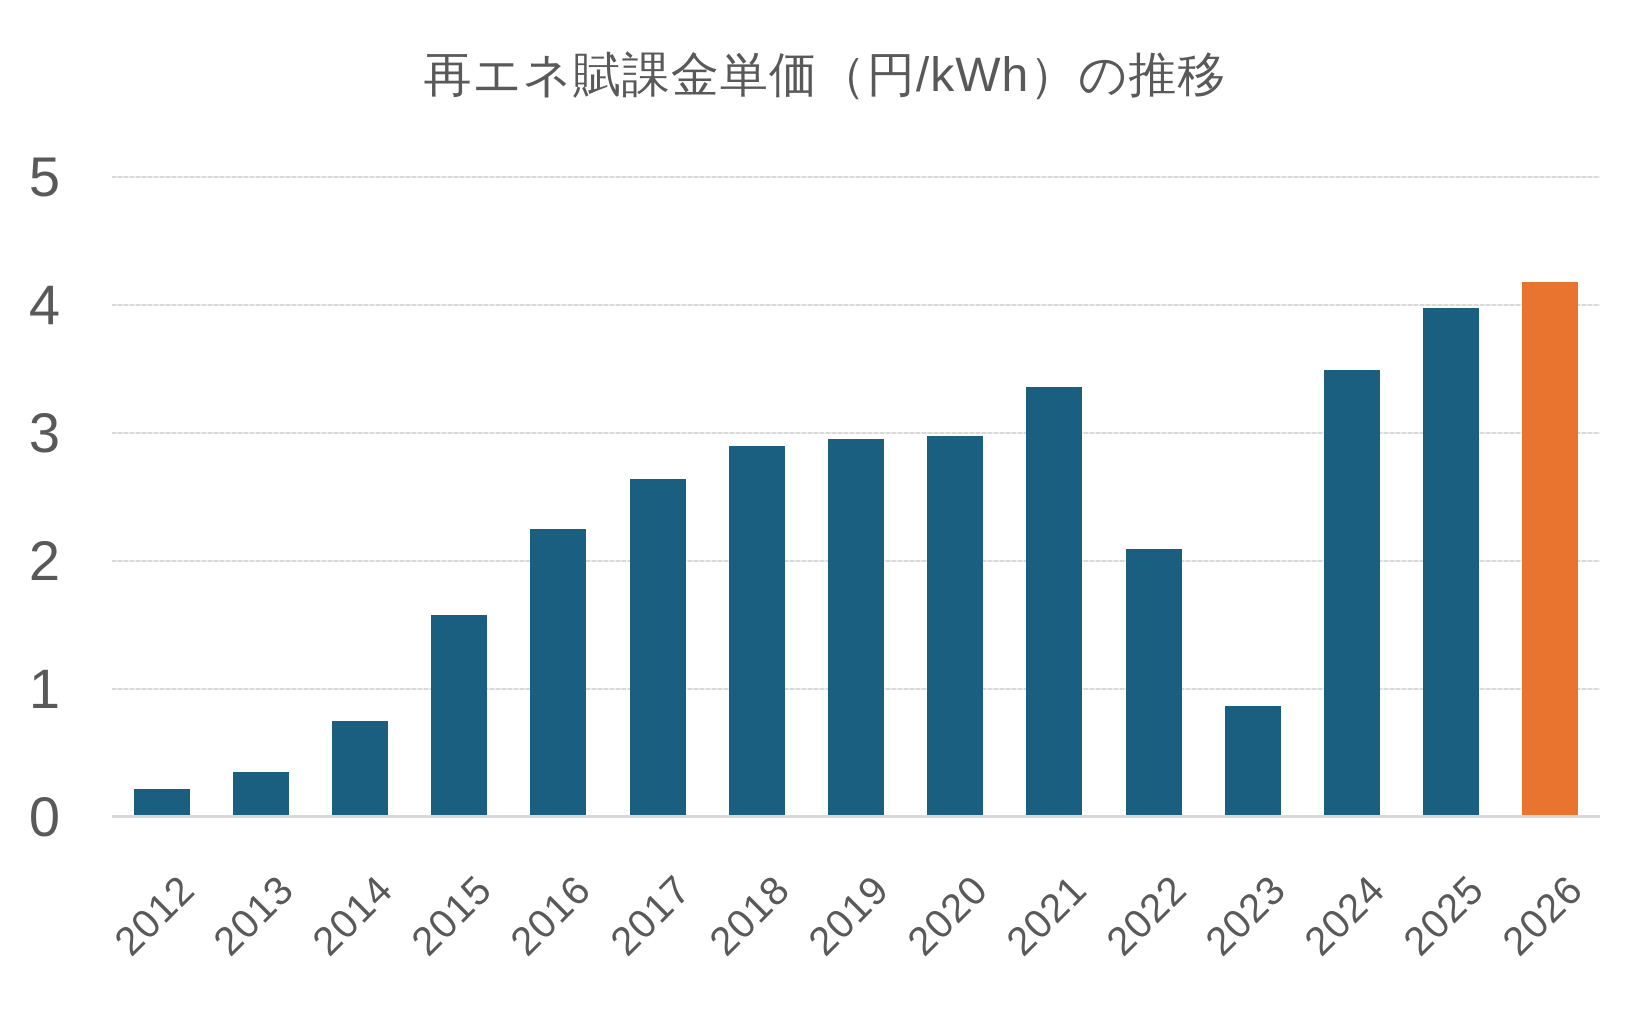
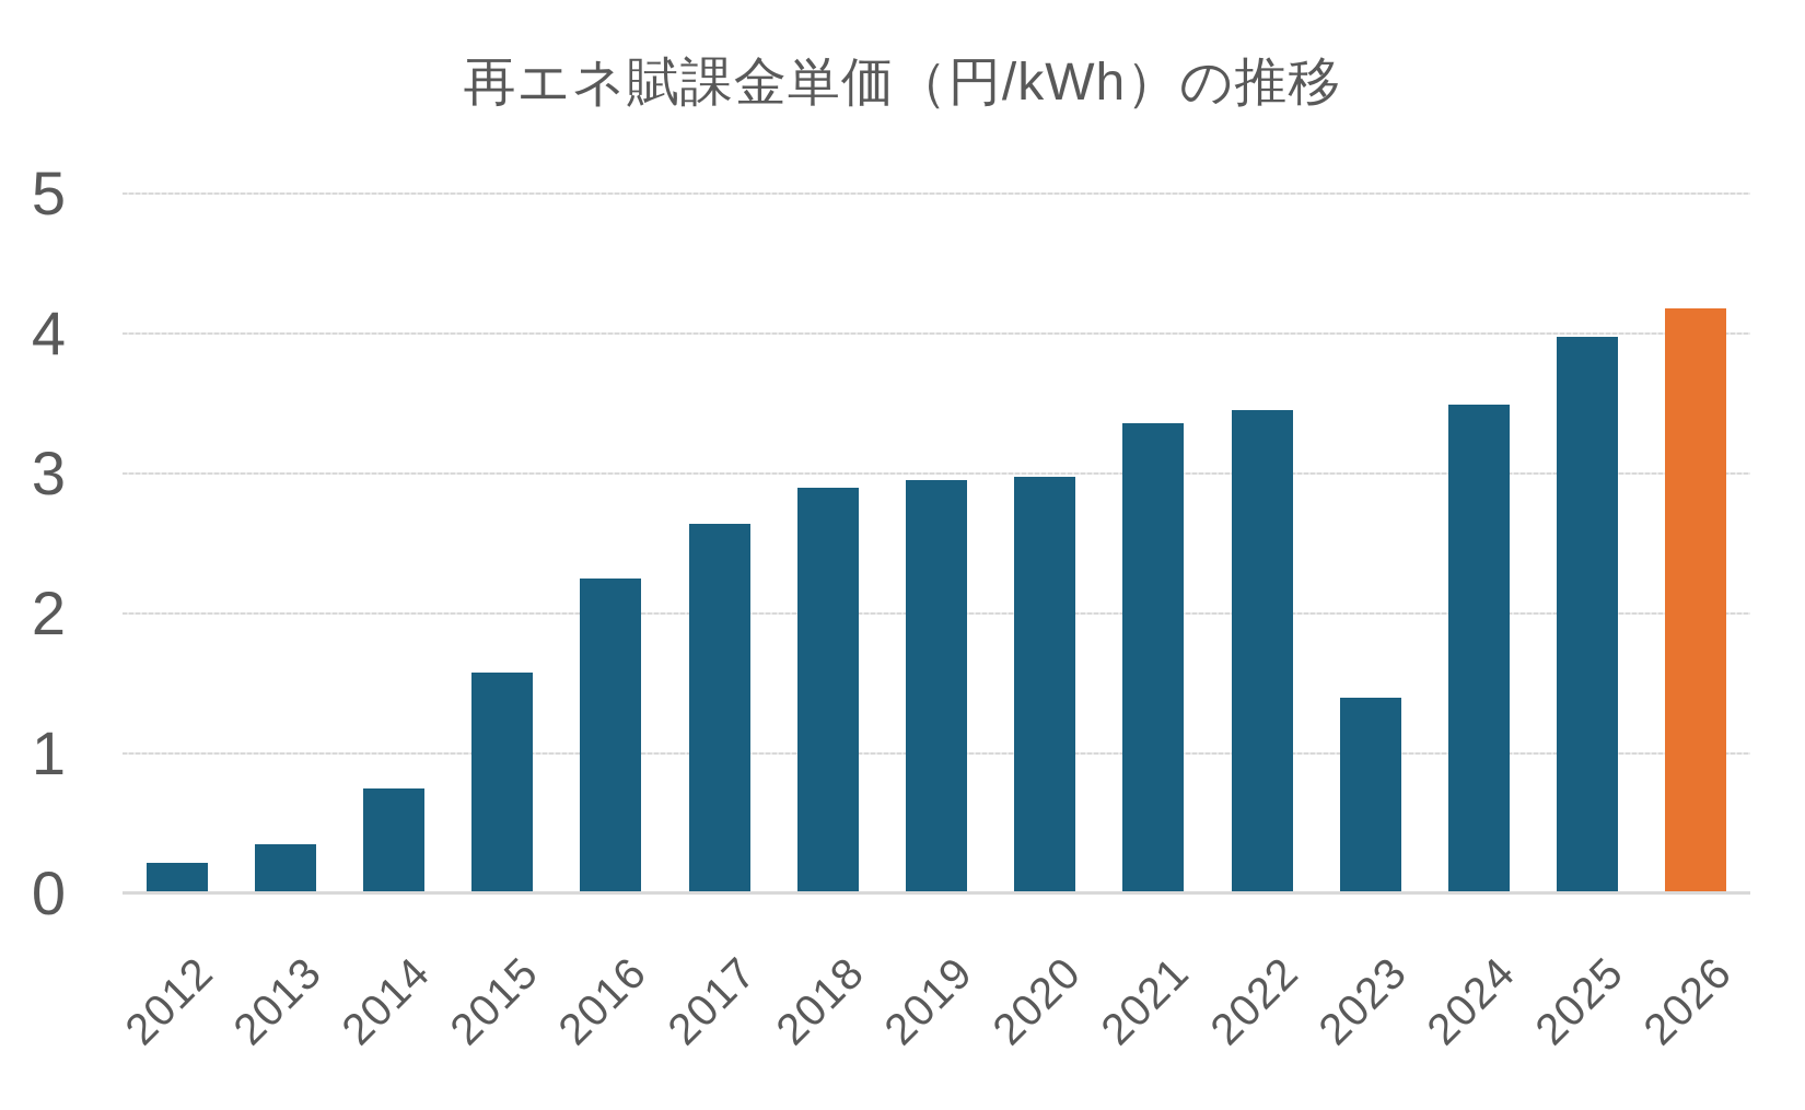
2022: 2.09 -> 3.45
2023: 0.87 -> 1.40
